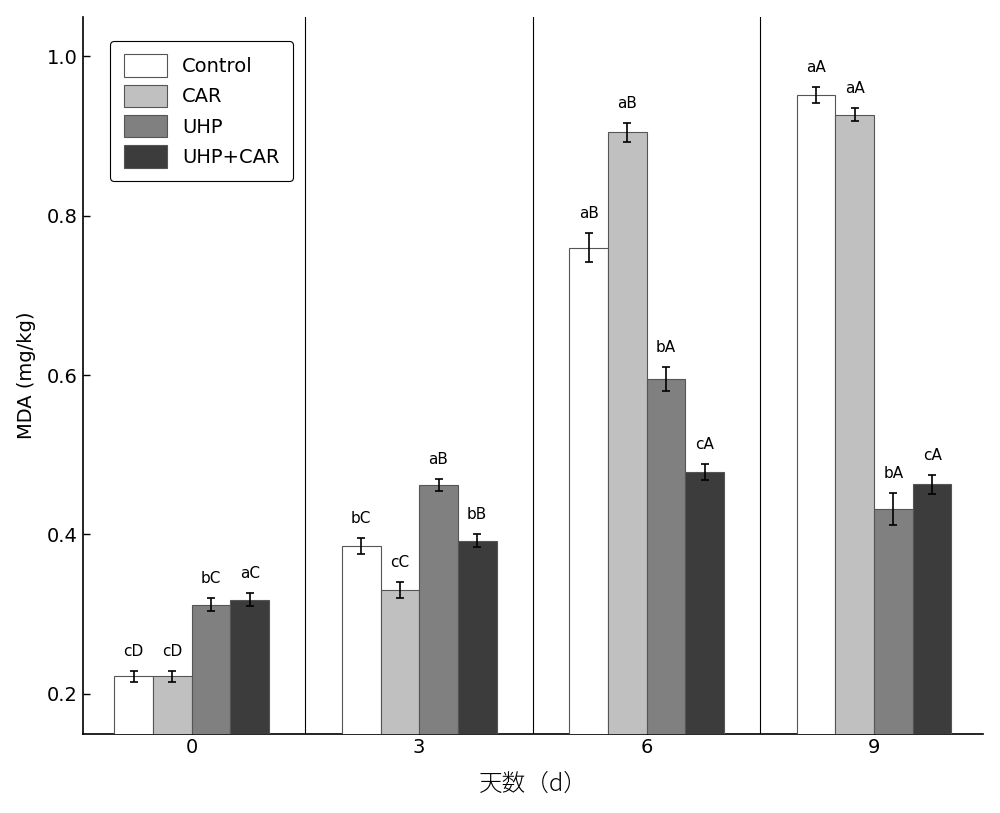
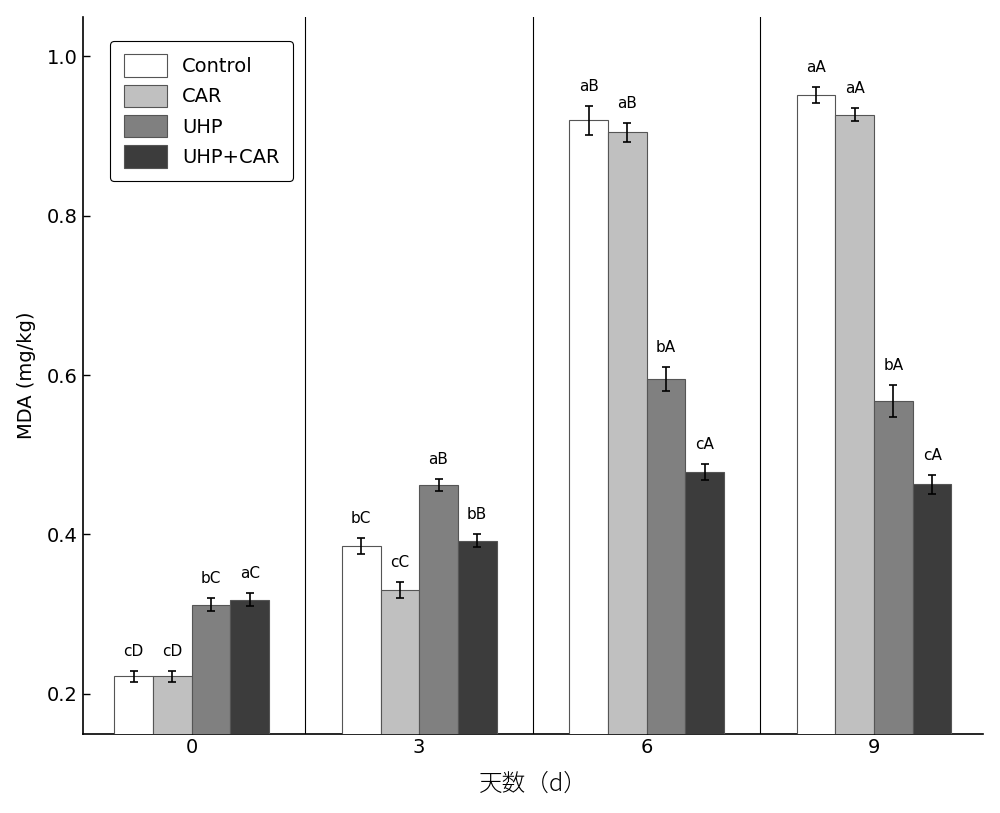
Control/6: 0.760 -> 0.920
UHP/9: 0.432 -> 0.568
